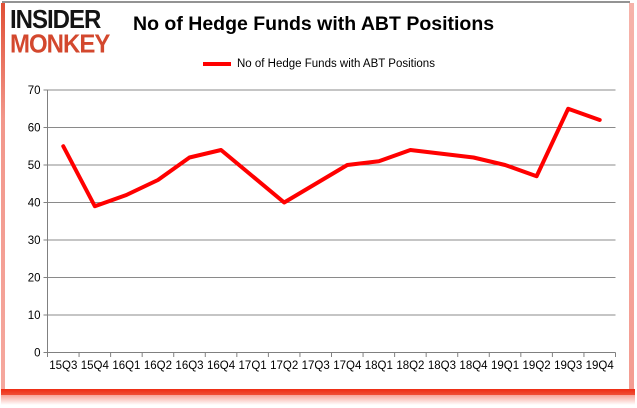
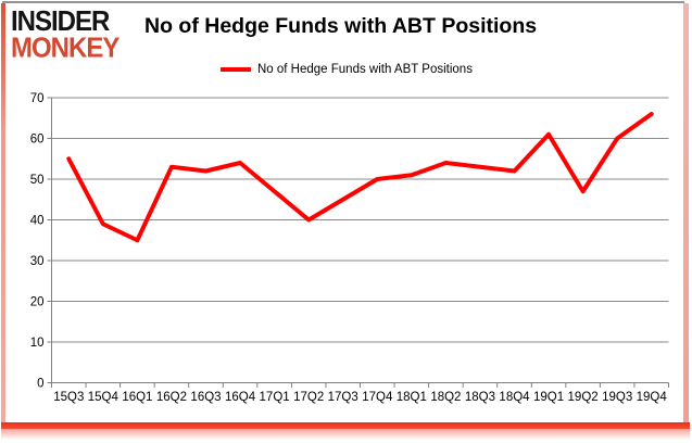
16Q1: 42 -> 35
16Q2: 46 -> 53
19Q1: 50 -> 61
19Q3: 65 -> 60
19Q4: 62 -> 66
